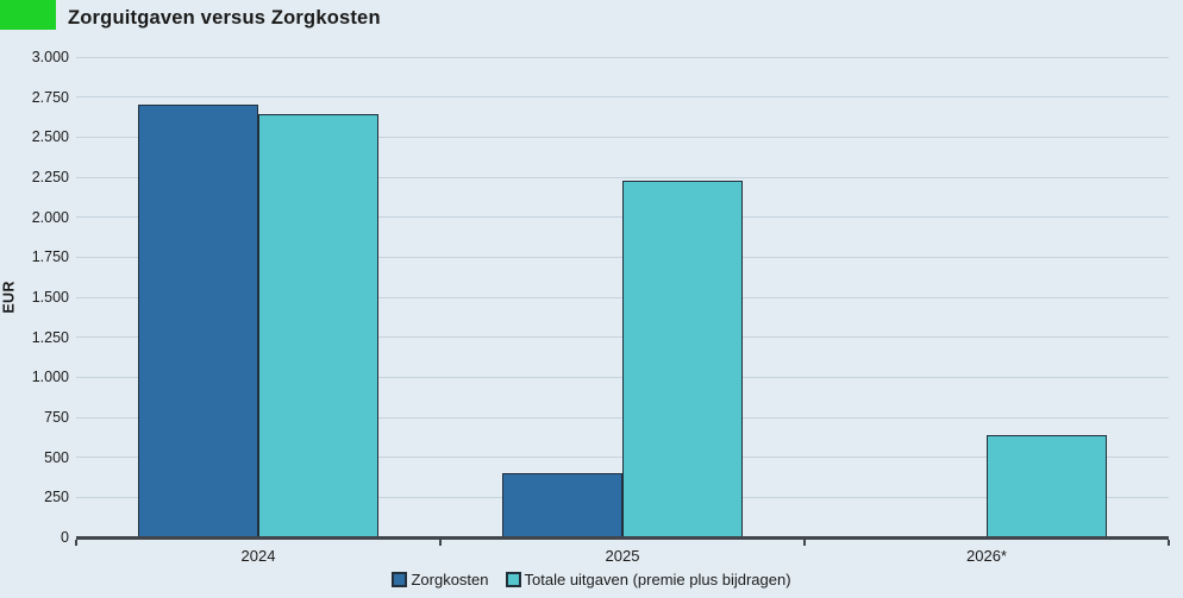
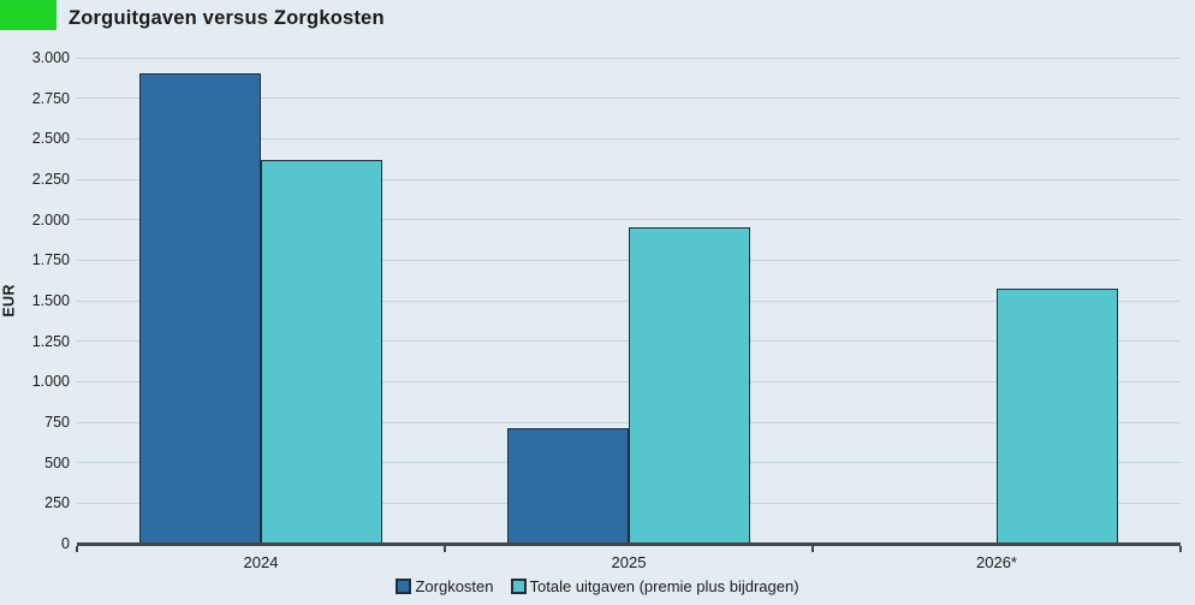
Zorgkosten/2024: 2700 -> 2900
Totale uitgaven (premie plus bijdragen)/2024: 2640 -> 2370
Zorgkosten/2025: 400 -> 710
Totale uitgaven (premie plus bijdragen)/2025: 2230 -> 1950
Totale uitgaven (premie plus bijdragen)/2026*: 640 -> 1580
